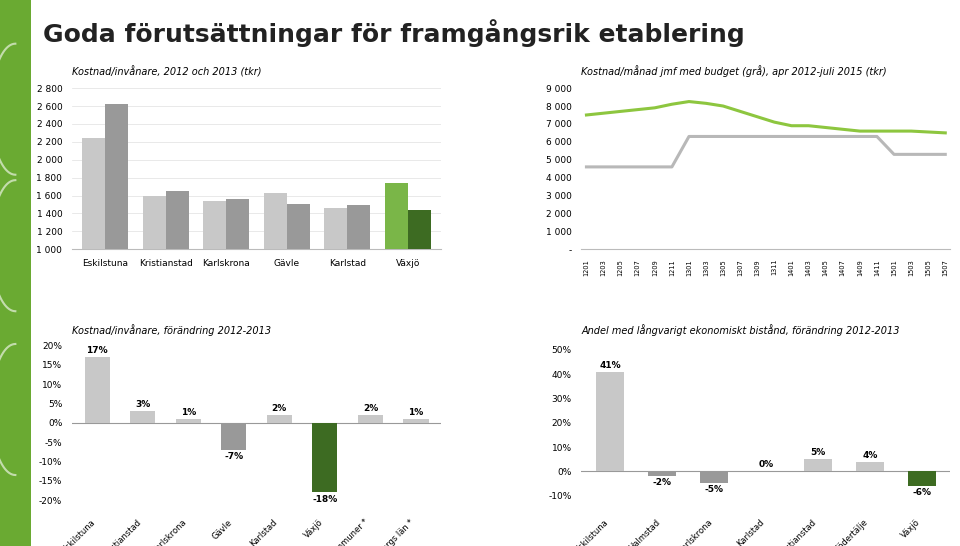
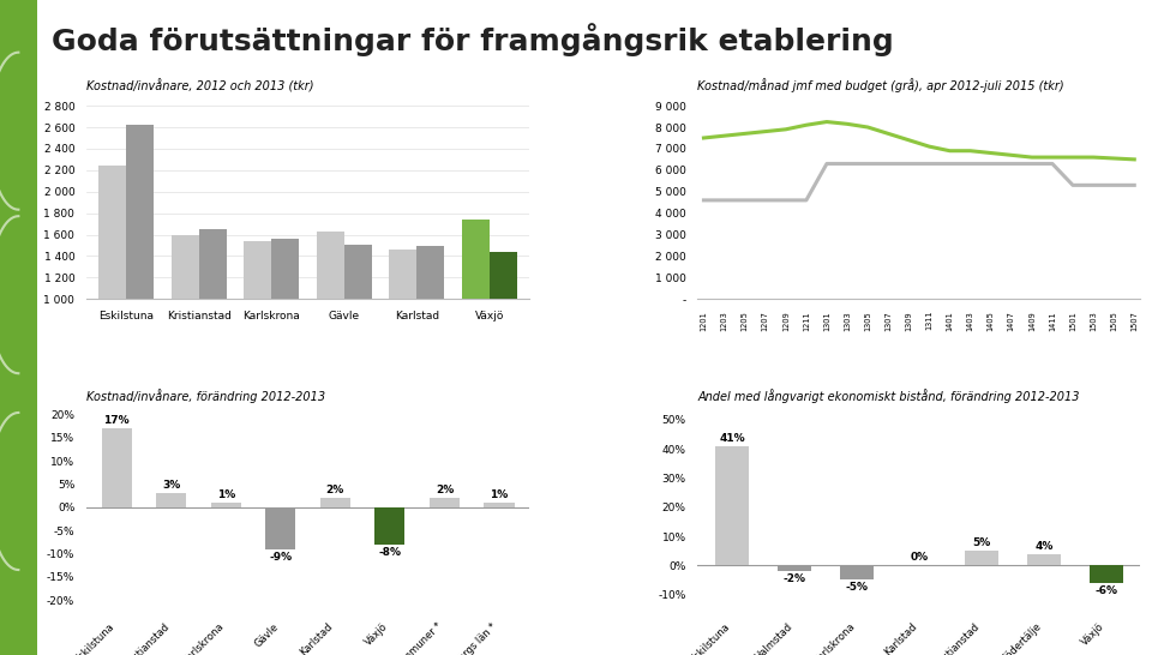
Kostnad/invånare, förändring 2012-2013/Gävle: -7% -> -9%
Kostnad/invånare, förändring 2012-2013/Växjö: -18% -> -8%
